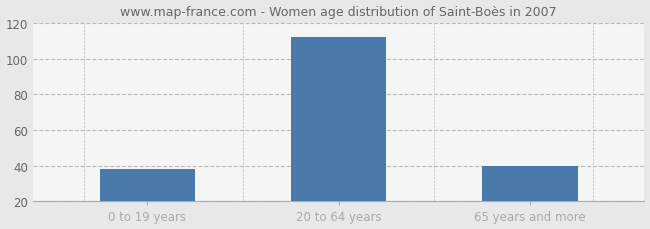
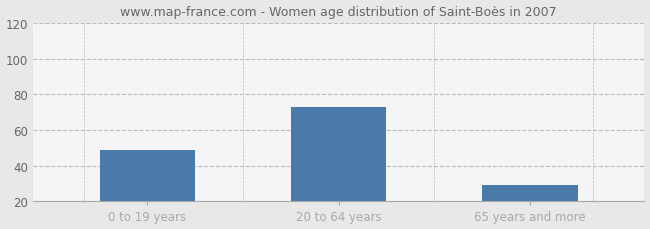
0 to 19 years: 38 -> 49
20 to 64 years: 112 -> 73
65 years and more: 40 -> 29
